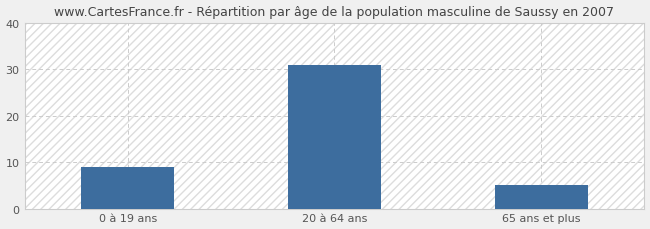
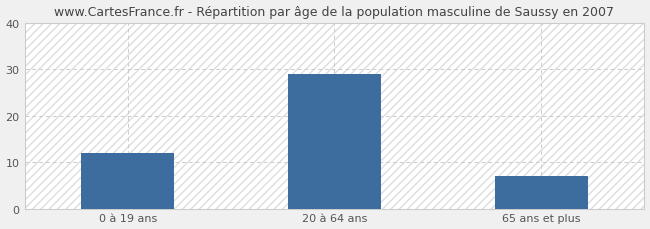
0 à 19 ans: 9 -> 12
20 à 64 ans: 31 -> 29
65 ans et plus: 5 -> 7
